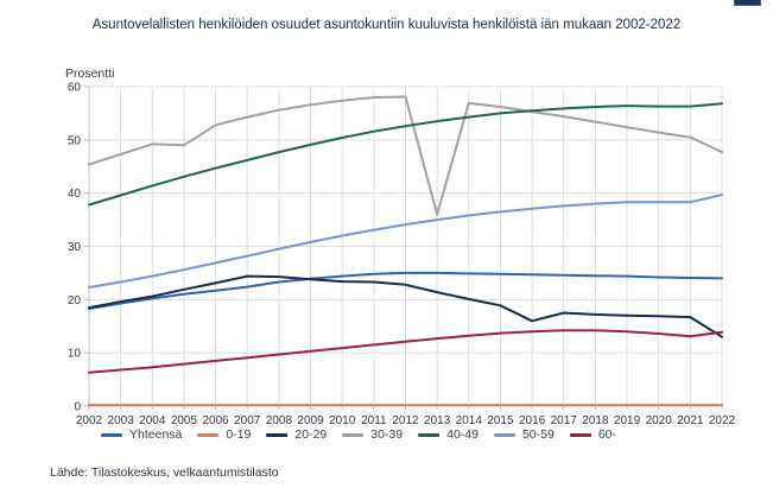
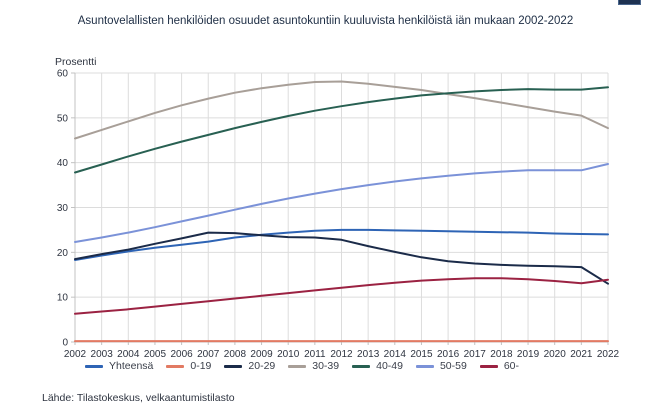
30-39/2005: 49 -> 51
30-39/2013: 36 -> 58
20-29/2016: 16 -> 18
